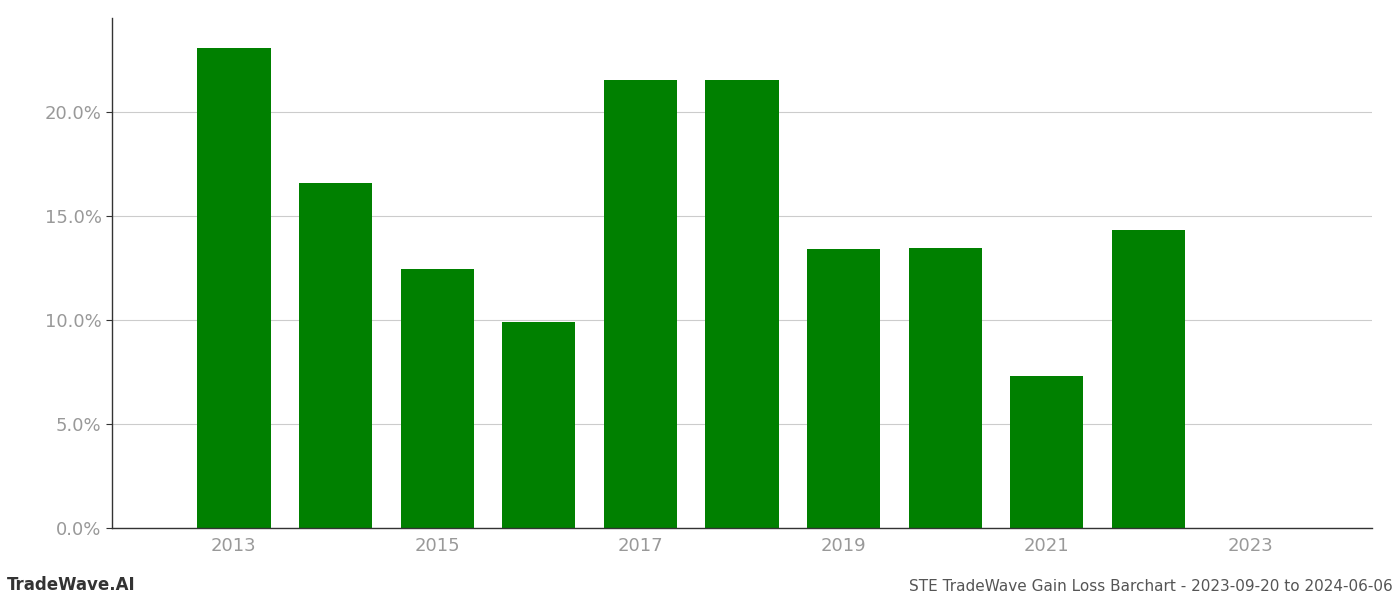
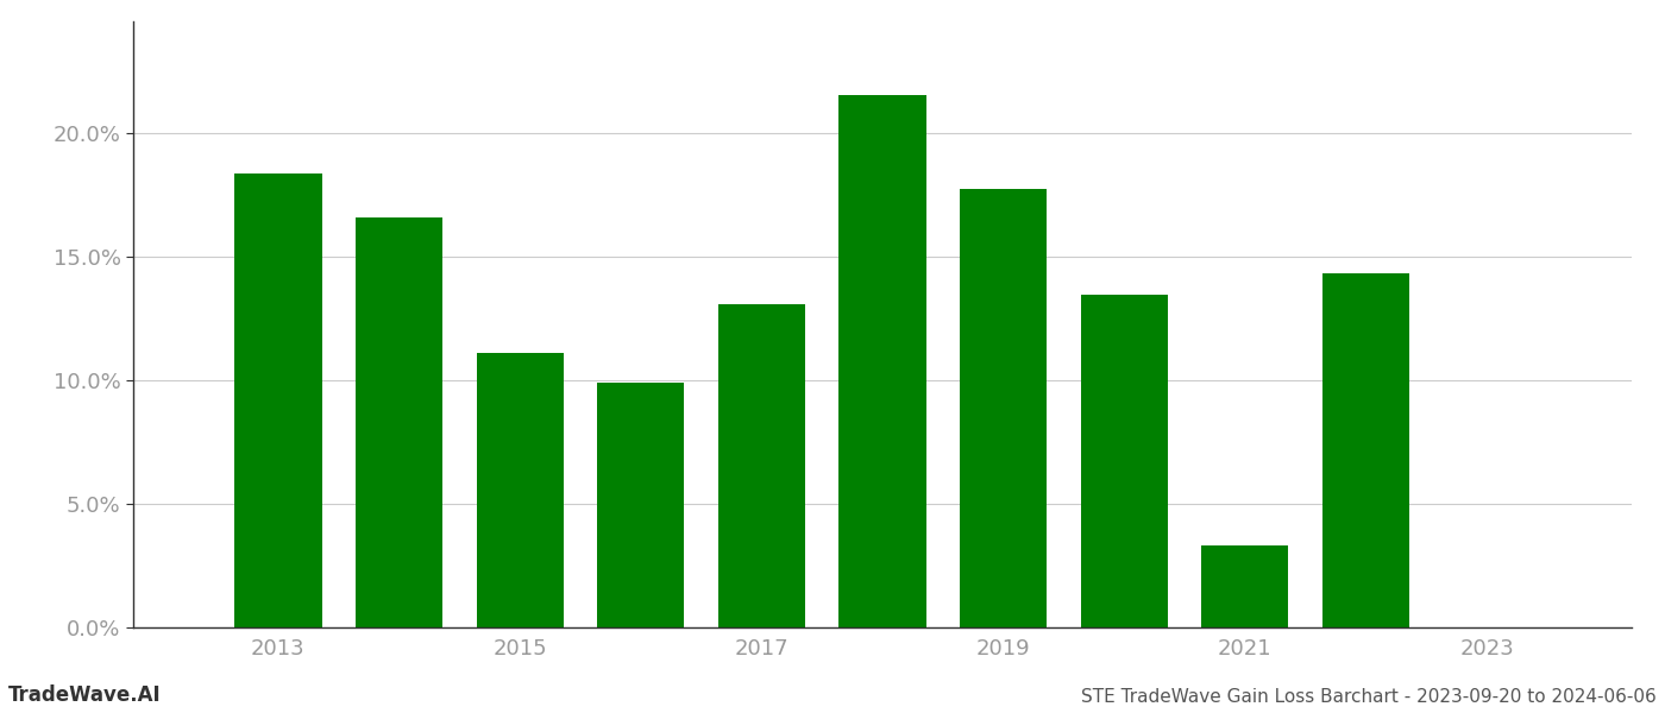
2013: 23.05% -> 18.35%
2015: 12.45% -> 11.10%
2017: 21.50% -> 13.05%
2019: 13.40% -> 17.75%
2021: 7.30% -> 3.30%
